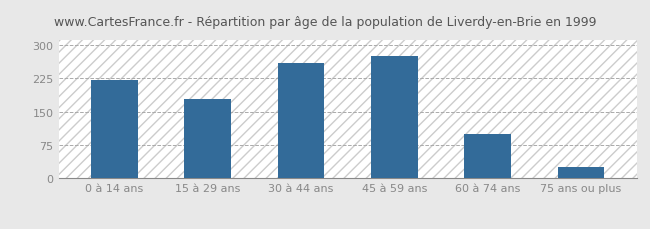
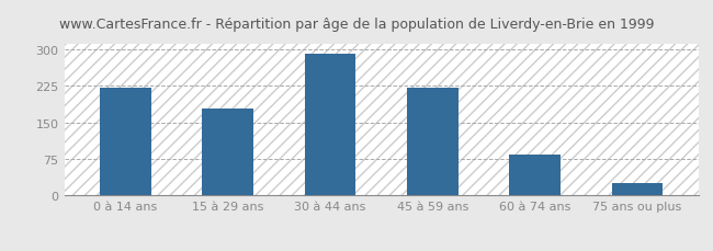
30 à 44 ans: 260 -> 290
45 à 59 ans: 275 -> 222
60 à 74 ans: 100 -> 83
